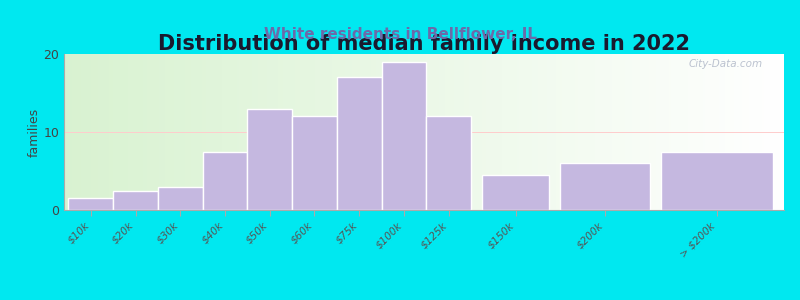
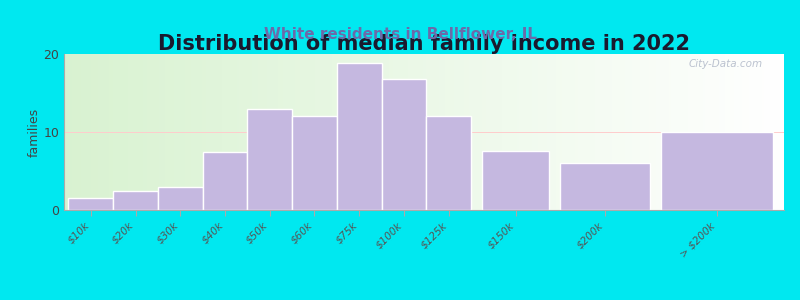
$75k: 17.0 -> 18.8
$100k: 19.0 -> 16.8
$150k: 4.5 -> 7.6
> $200k: 7.5 -> 10.0
